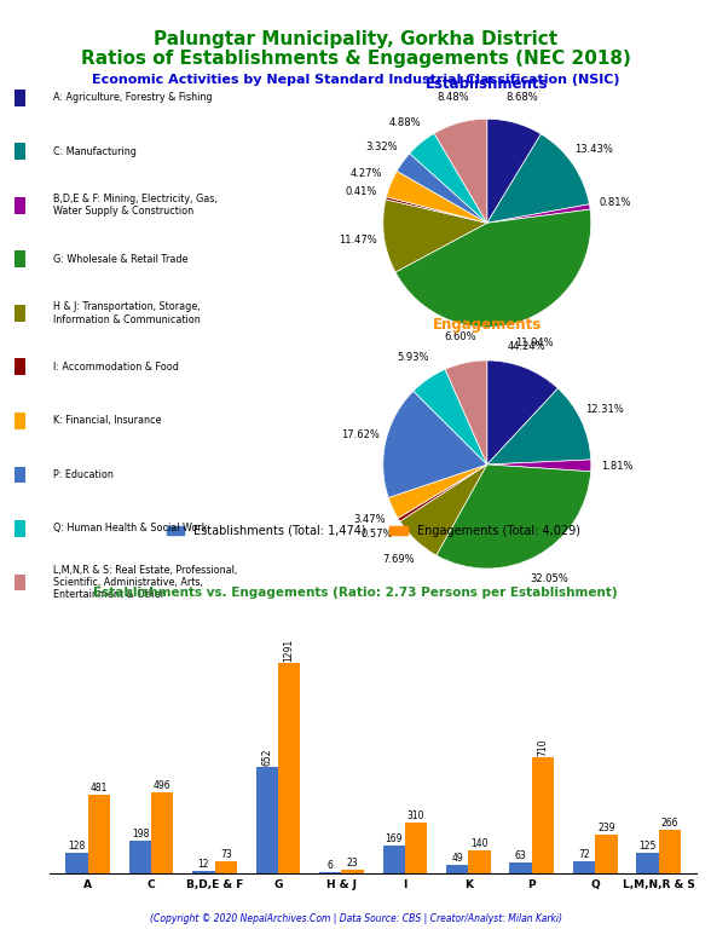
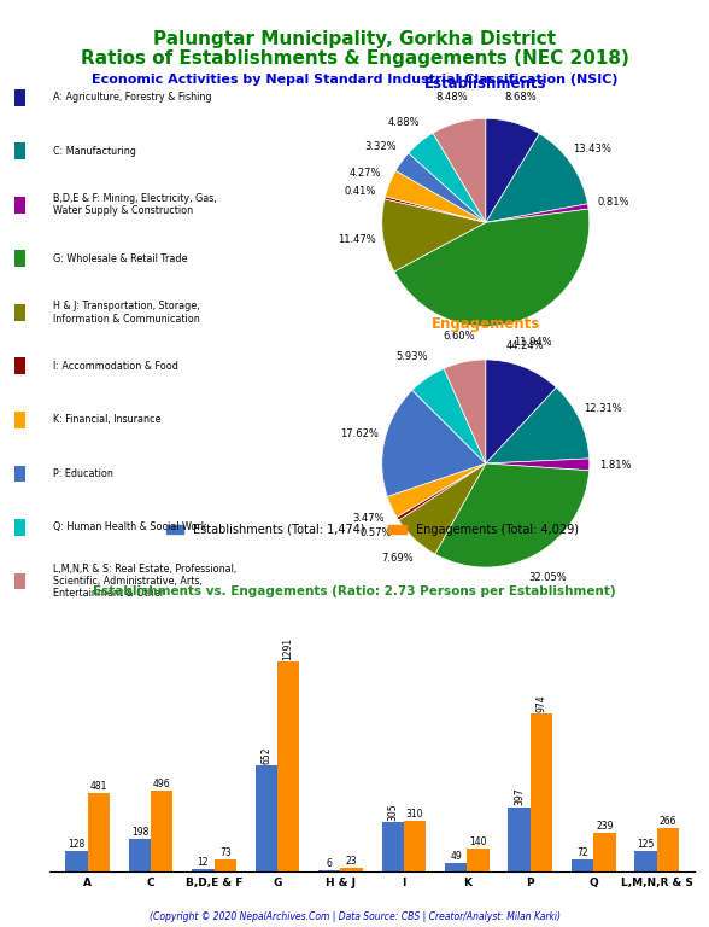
Establishments (Total: 1,474)/I: 169 -> 305
Establishments (Total: 1,474)/P: 63 -> 397
Engagements (Total: 4,029)/P: 710 -> 974
